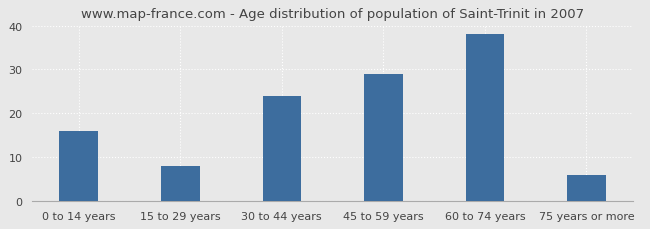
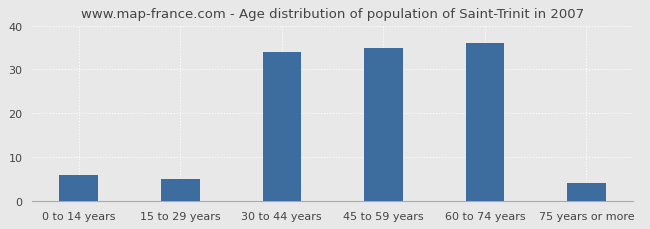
0 to 14 years: 16 -> 6
15 to 29 years: 8 -> 5
30 to 44 years: 24 -> 34
45 to 59 years: 29 -> 35
60 to 74 years: 38 -> 36
75 years or more: 6 -> 4
